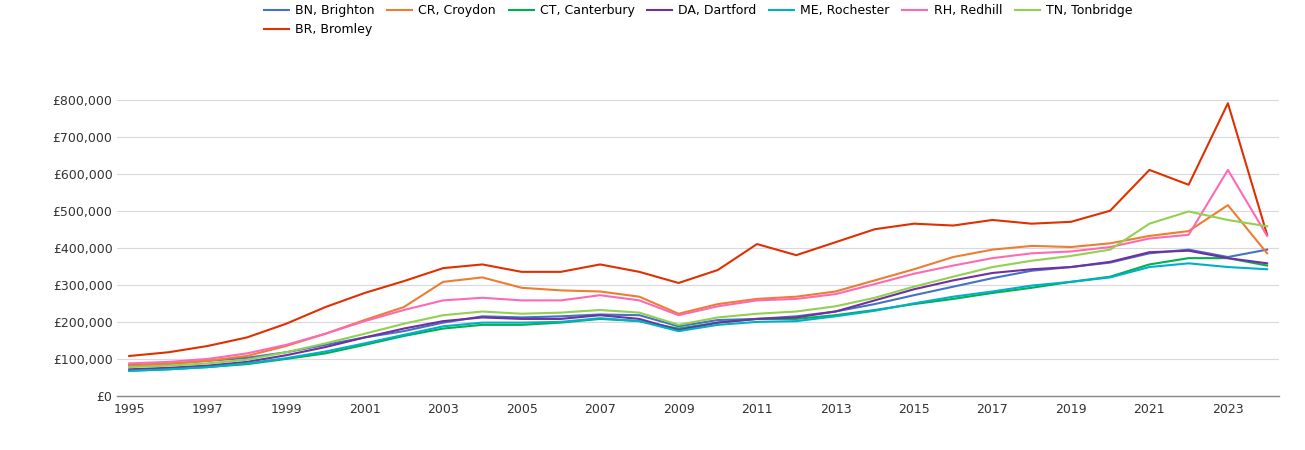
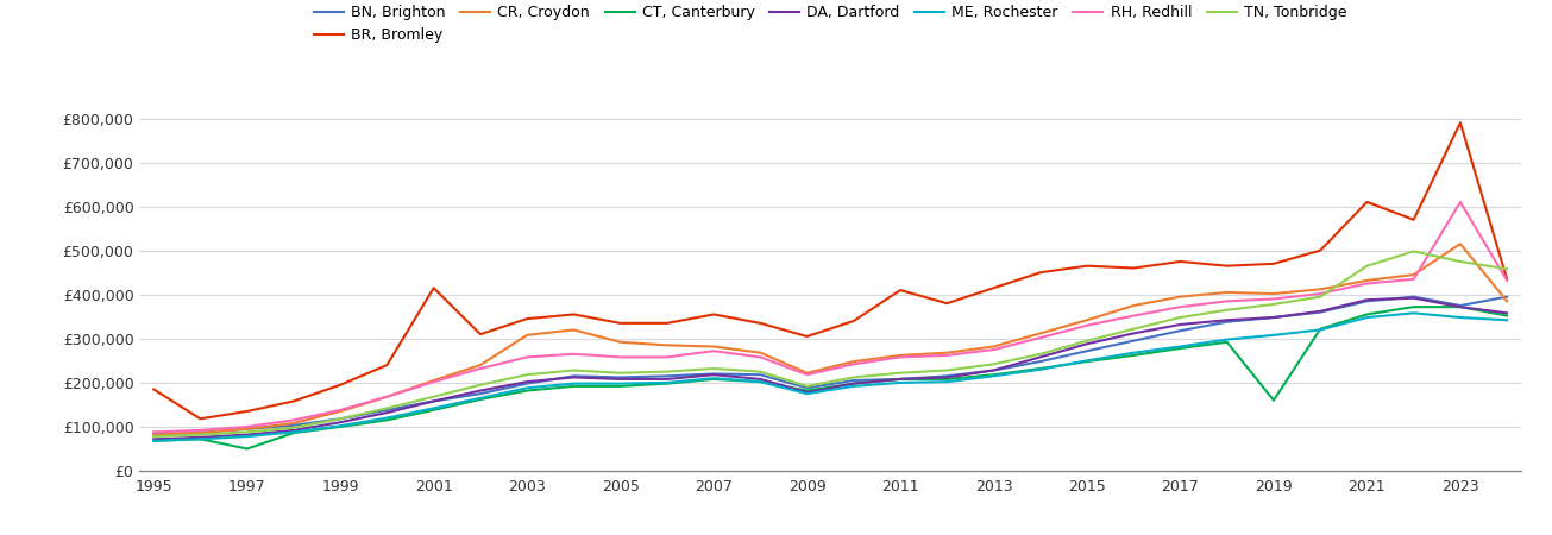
BR, Bromley/1995: £108,000 -> £185,000
CT, Canterbury/1997: £78,000 -> £50,000
BR, Bromley/2001: £278,000 -> £415,000
CT, Canterbury/2019: £308,000 -> £160,000
